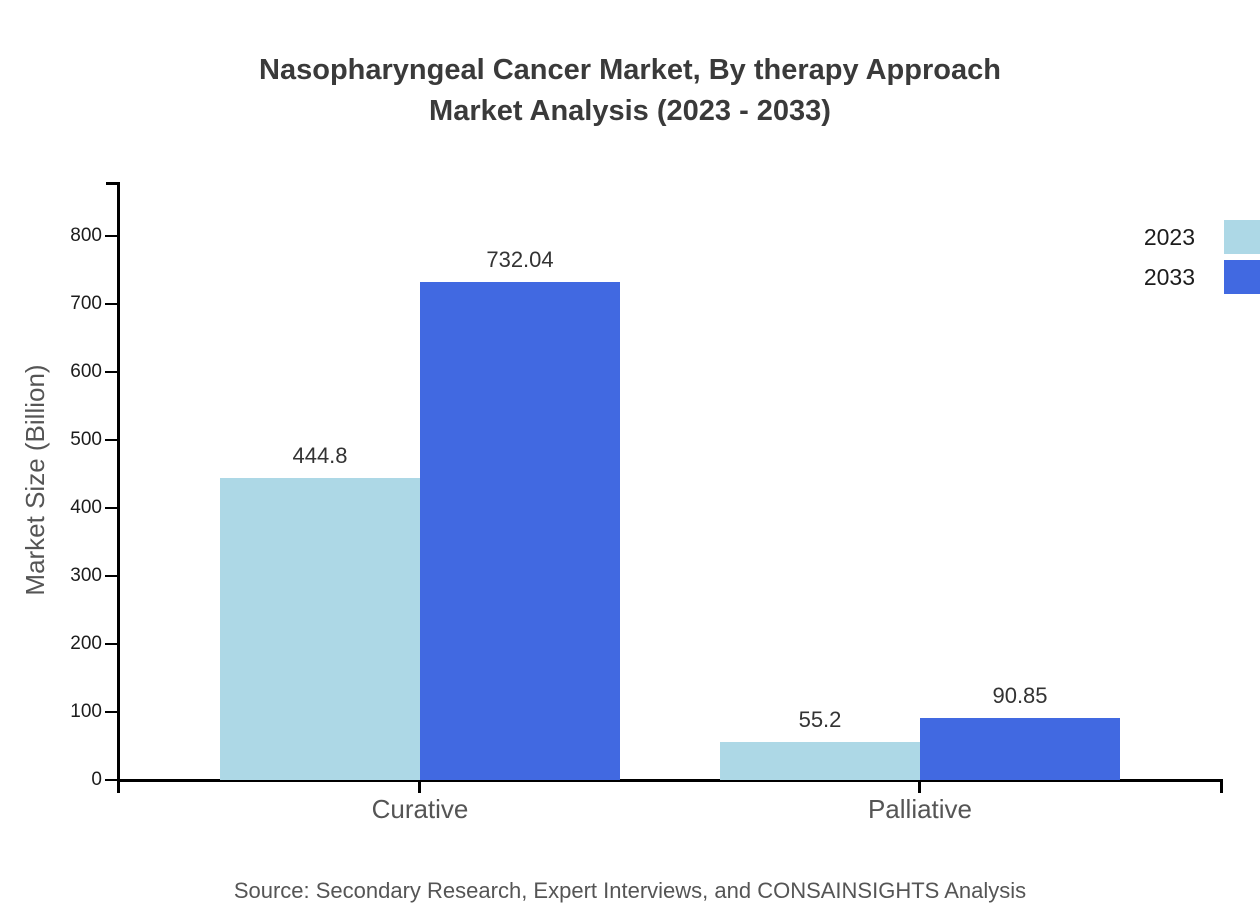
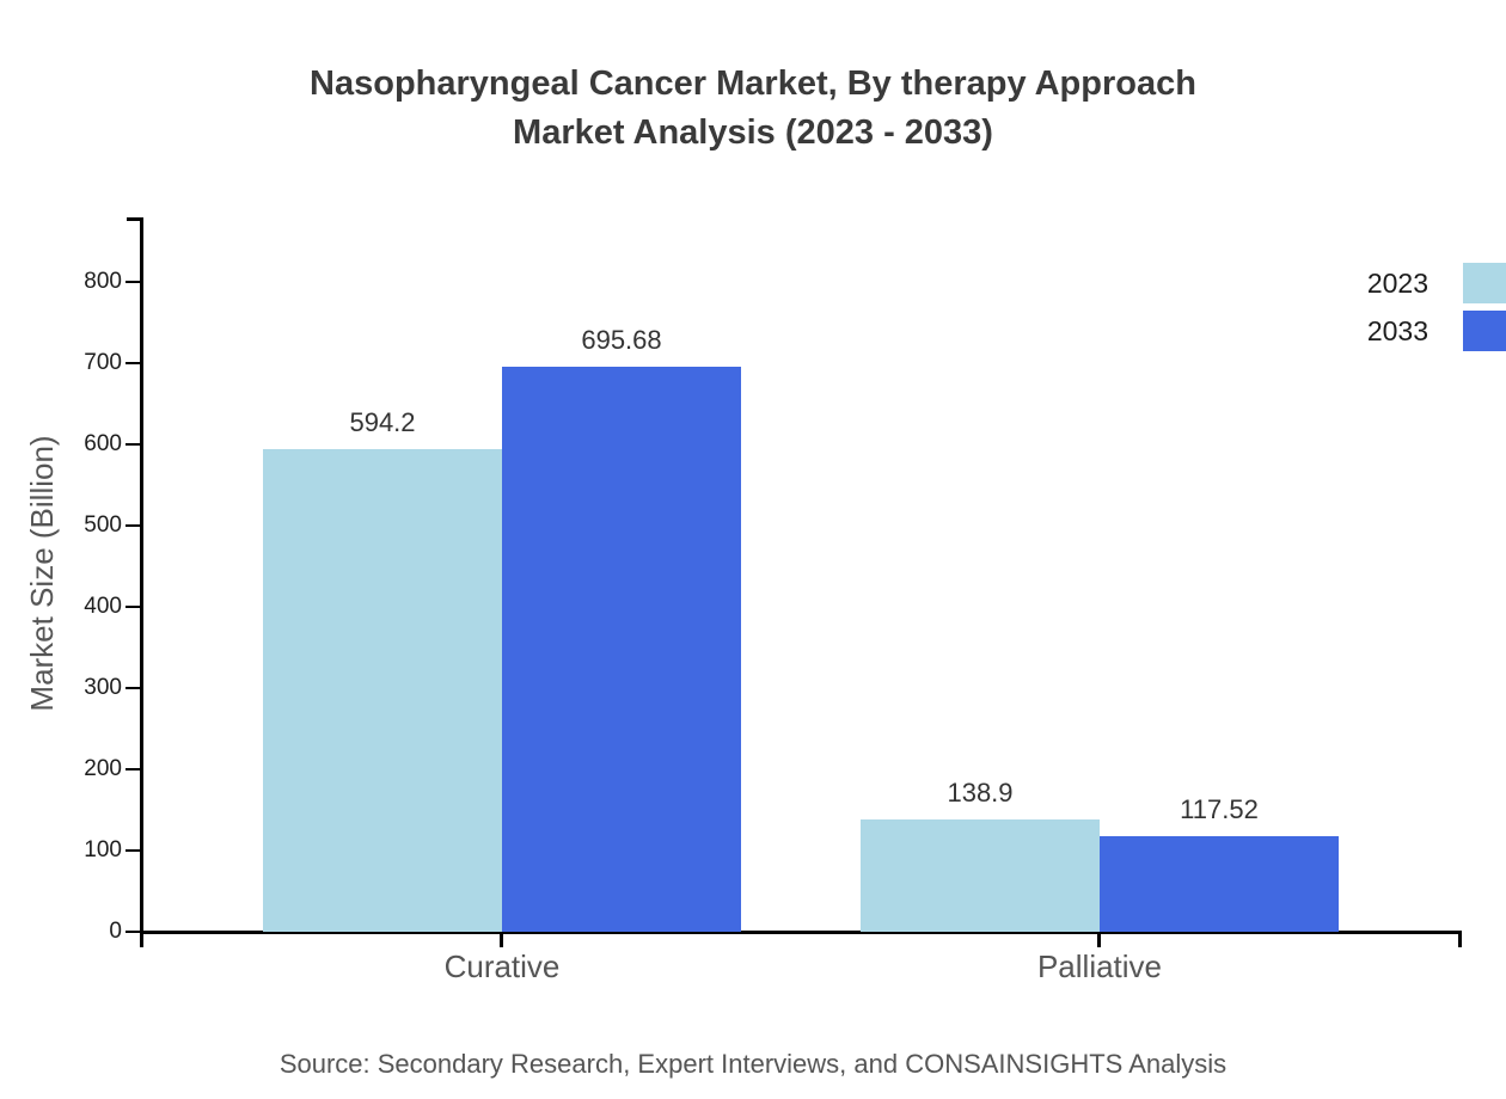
2023/Curative: 444.8 -> 594.2
2033/Curative: 732.04 -> 695.68
2023/Palliative: 55.2 -> 138.9
2033/Palliative: 90.85 -> 117.52
